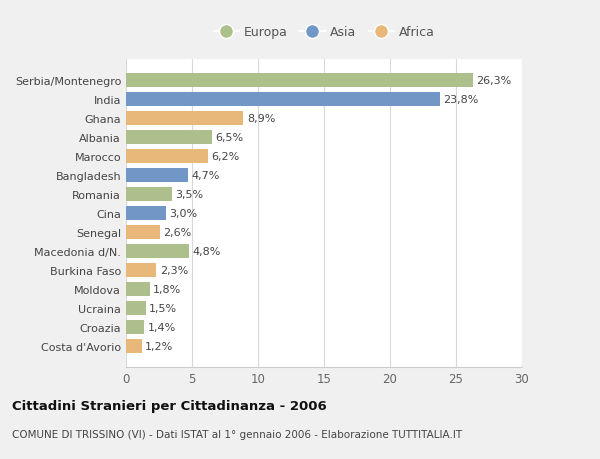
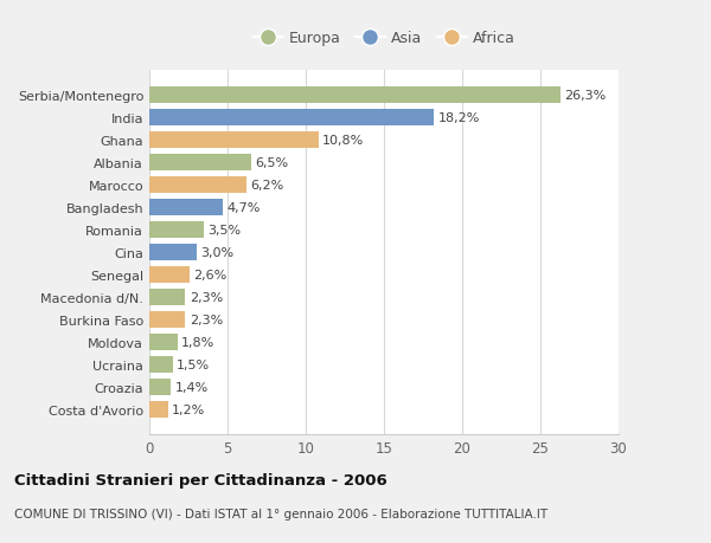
India: 23,8% -> 18,2%
Ghana: 8,9% -> 10,8%
Macedonia d/N.: 4,8% -> 2,3%
